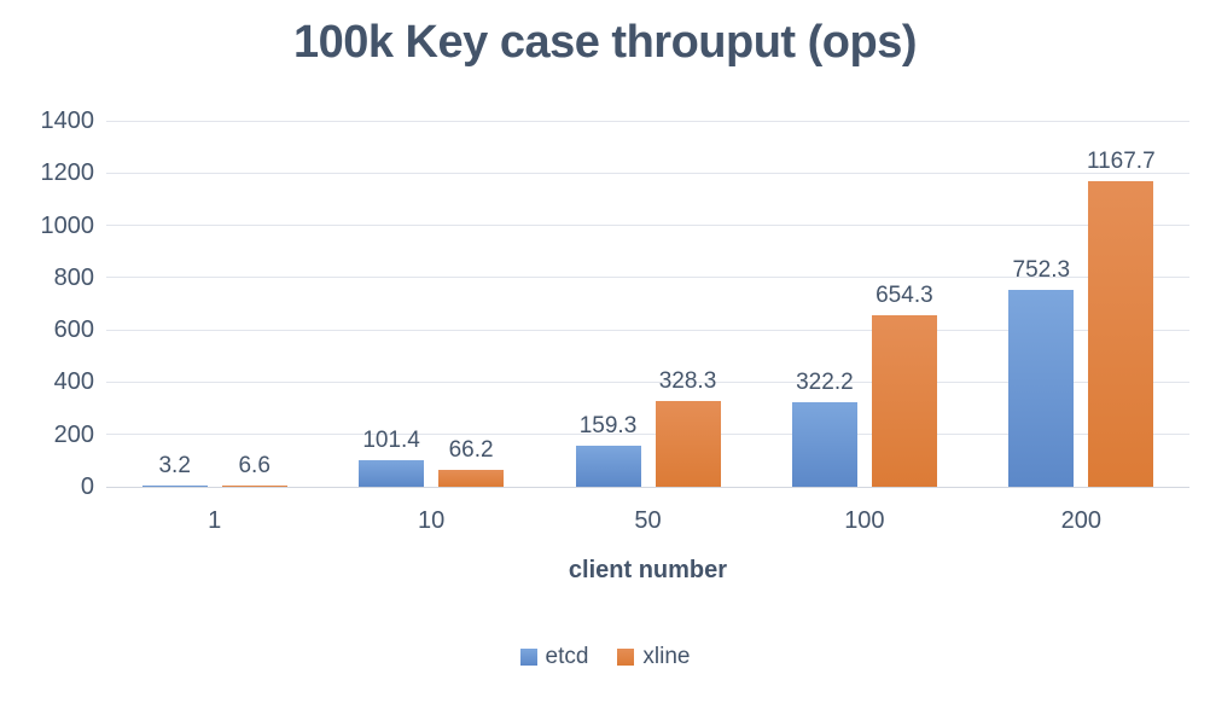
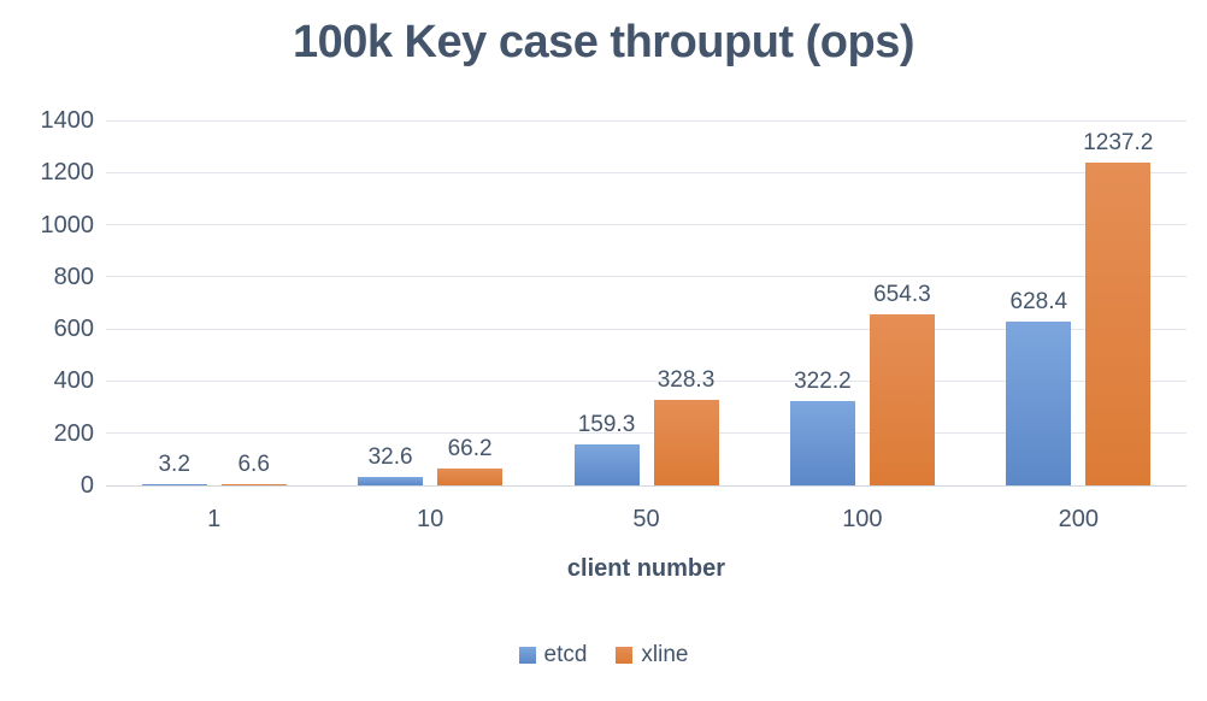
etcd/10: 101.4 -> 32.6
etcd/200: 752.3 -> 628.4
xline/200: 1167.7 -> 1237.2
